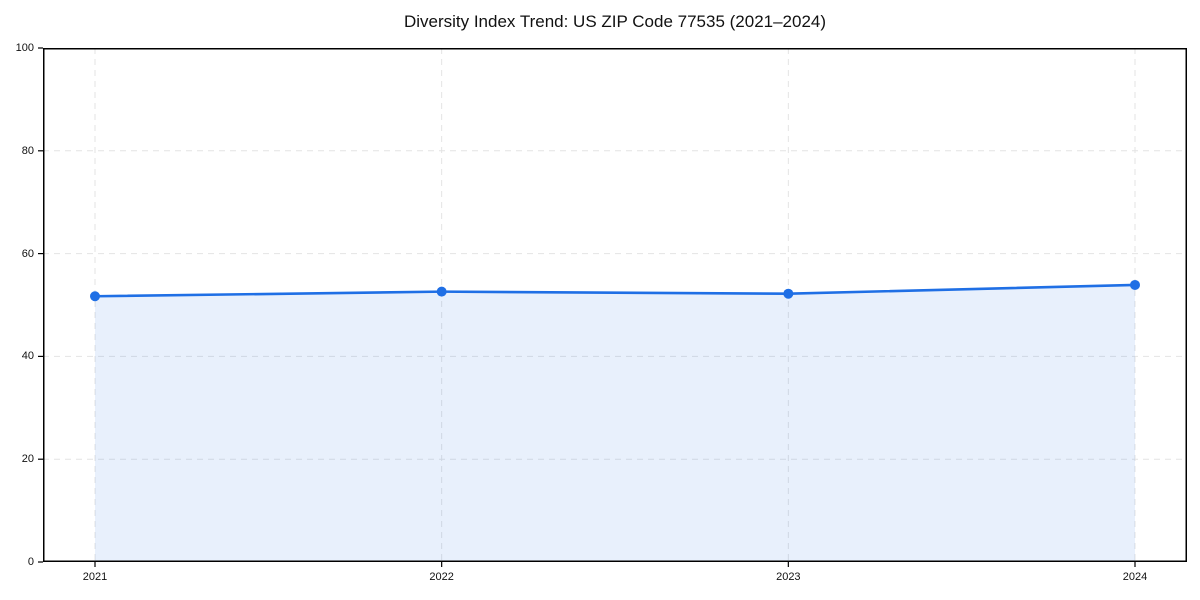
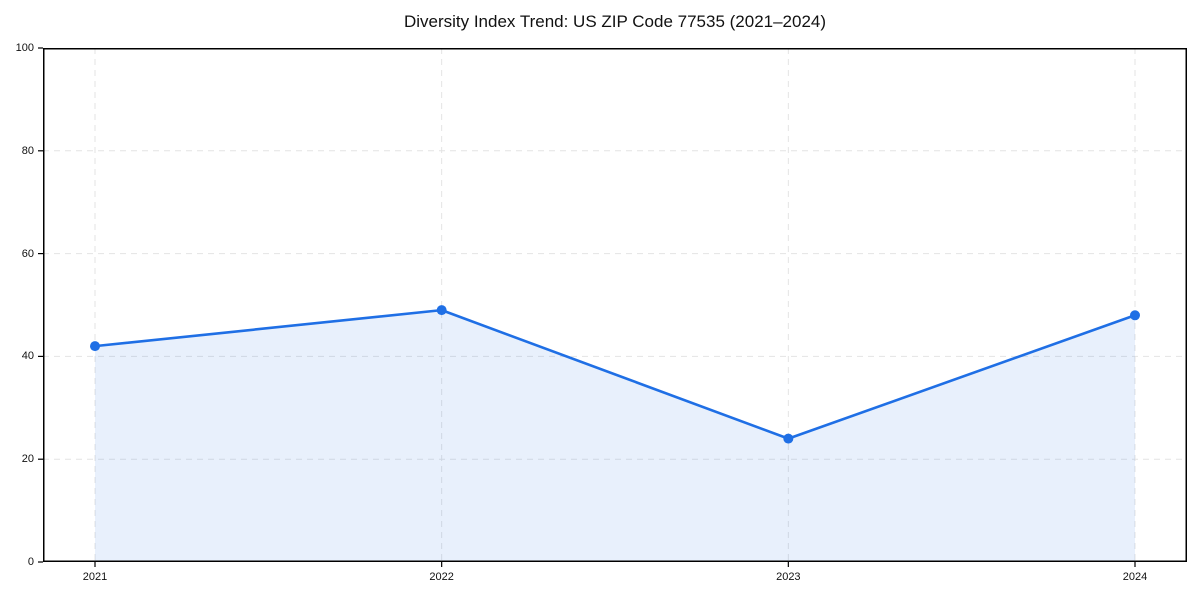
2021: 52 -> 42
2022: 53 -> 49
2023: 52 -> 24
2024: 54 -> 48
